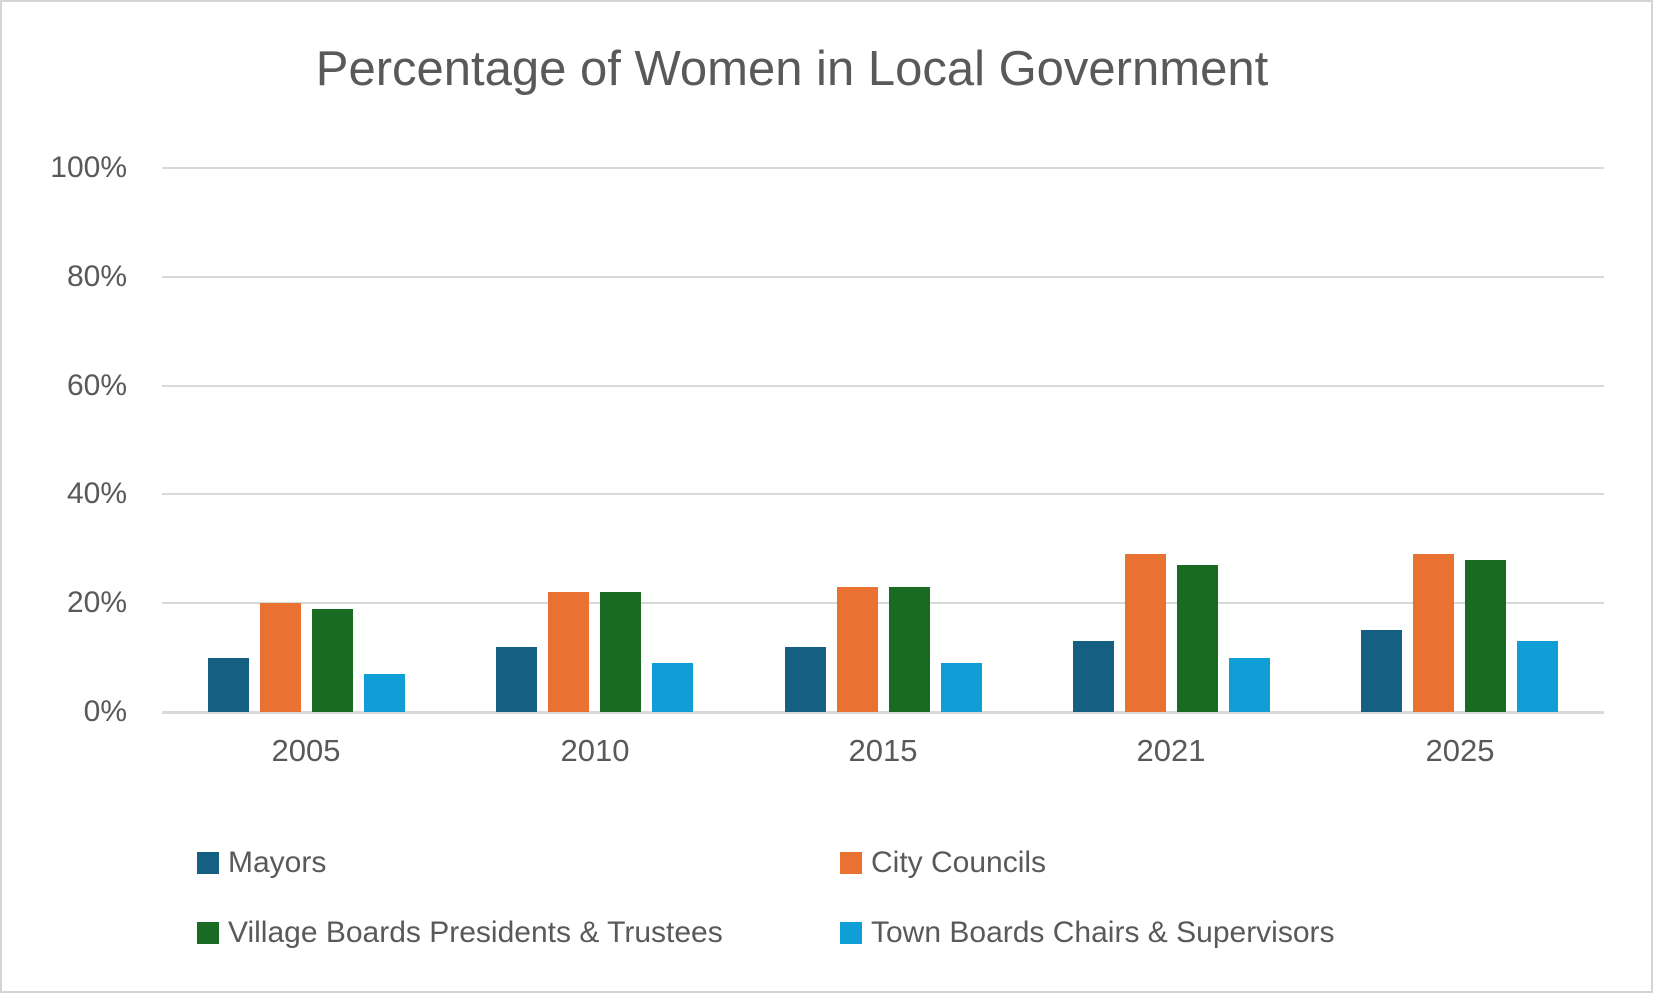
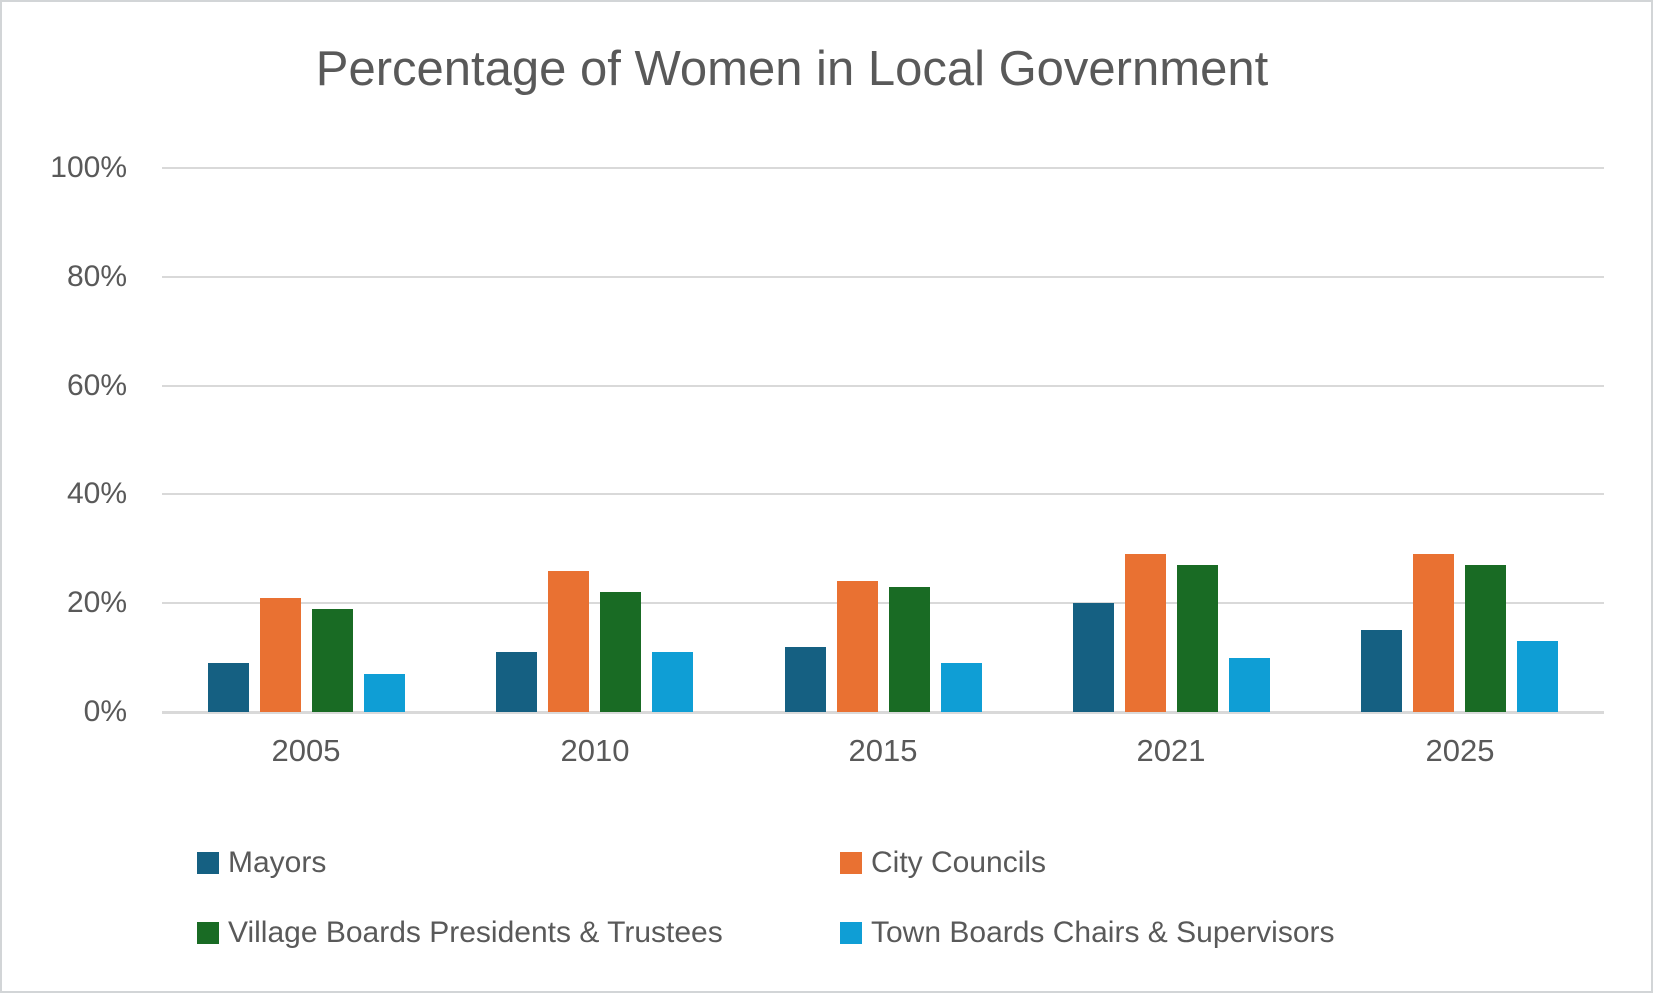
Mayors/2005: 10% -> 9%
City Councils/2005: 20% -> 21%
Mayors/2010: 12% -> 11%
City Councils/2010: 22% -> 26%
Town Boards Chairs & Supervisors/2010: 9% -> 11%
City Councils/2015: 23% -> 24%
Mayors/2021: 13% -> 20%
Village Boards Presidents & Trustees/2025: 28% -> 27%
